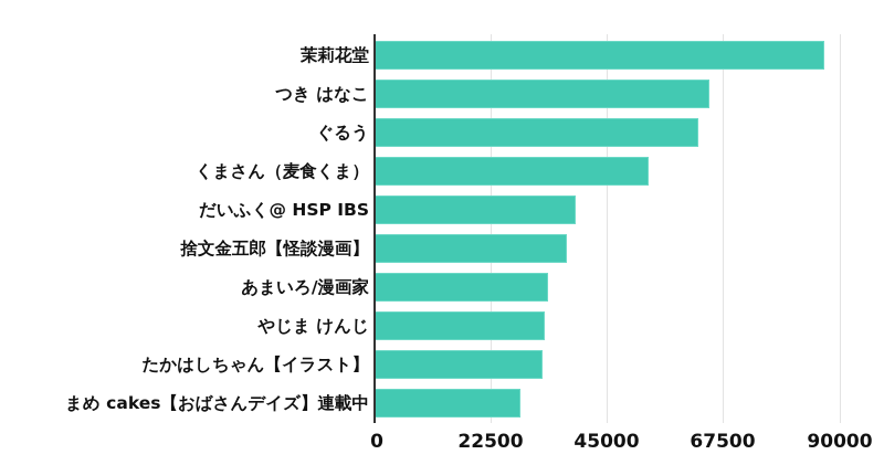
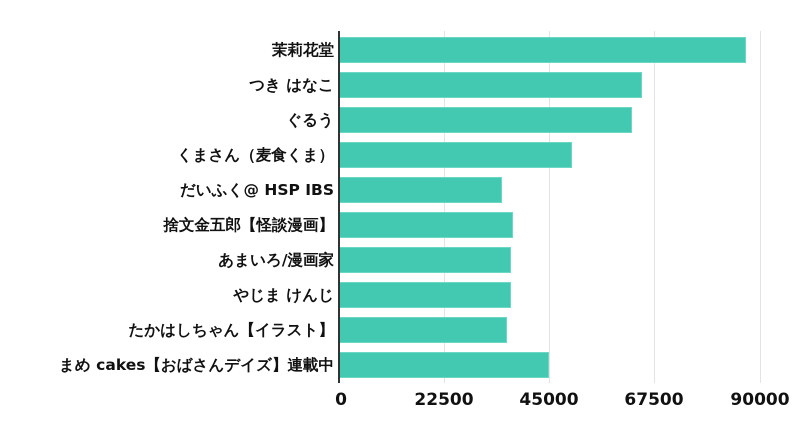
くまさん（麦食くま）: 53000 -> 50000
だいふく@ HSP IBS: 39000 -> 35000
あまいろ/漫画家: 34000 -> 37000
やじま けんじ: 33000 -> 37000
たかはしちゃん【イラスト】: 33000 -> 36000
まめ cakes【おばさんデイズ】連載中: 28000 -> 45000
